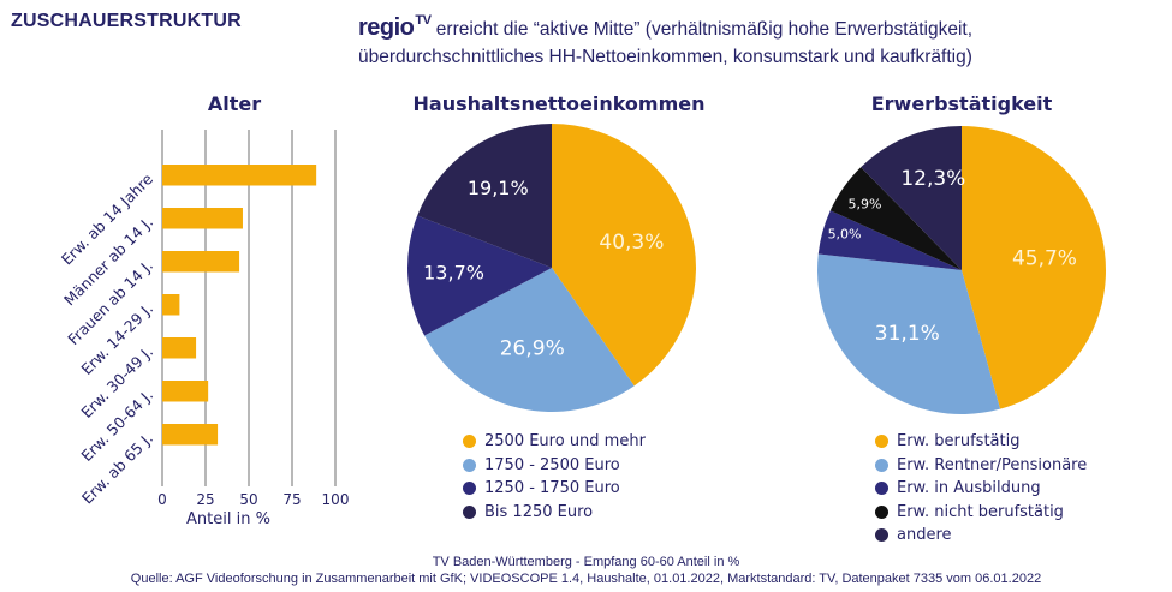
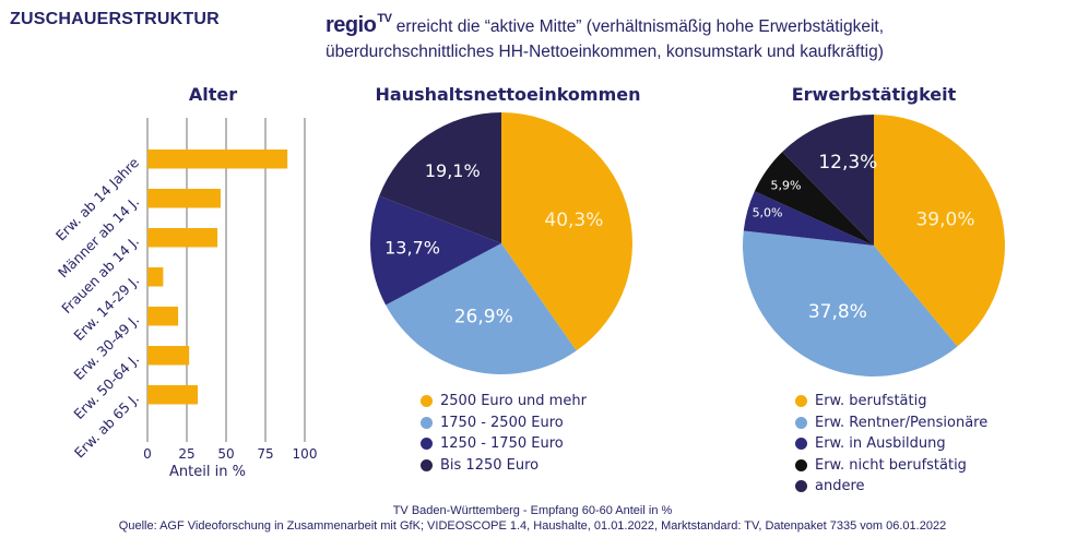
Erwerbstätigkeit/Erw. berufstätig: 45,7% -> 39,0%
Erwerbstätigkeit/Erw. Rentner/Pensionäre: 31,1% -> 37,8%
